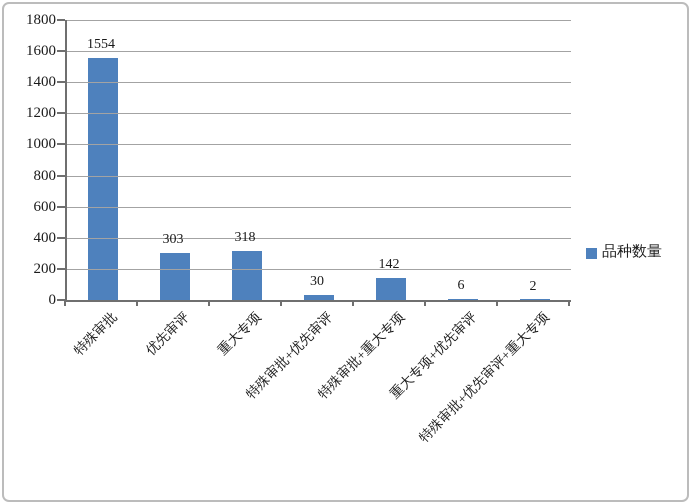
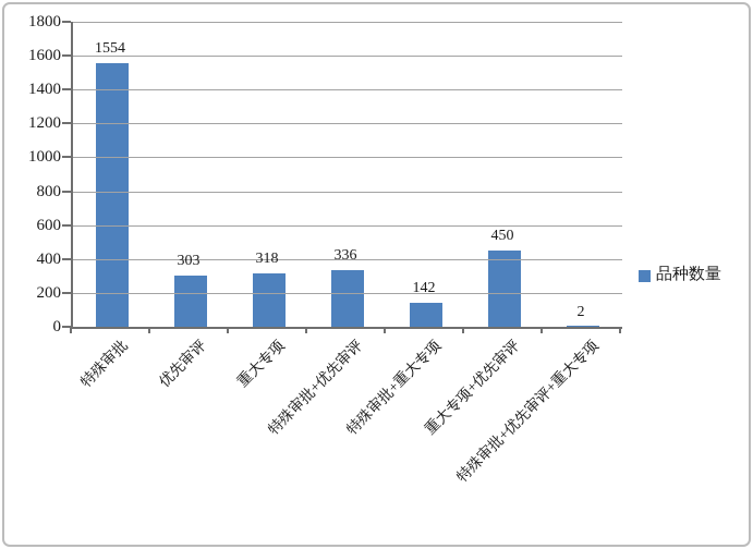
特殊审批+优先审评: 30 -> 336
重大专项+优先审评: 6 -> 450
